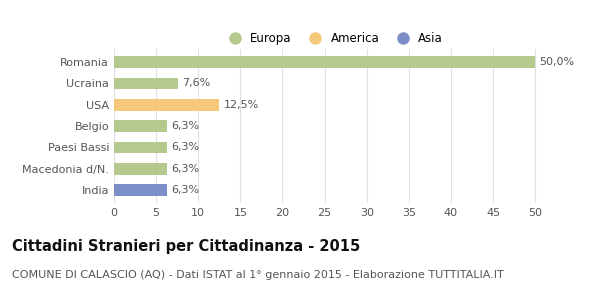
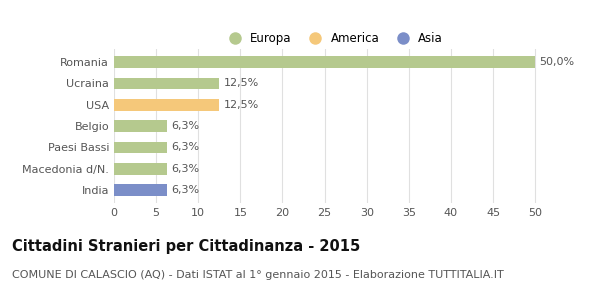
Ucraina: 7,6% -> 12,5%
